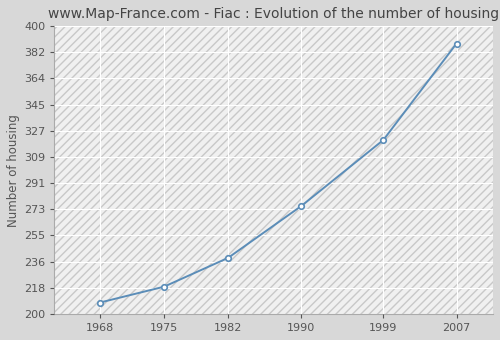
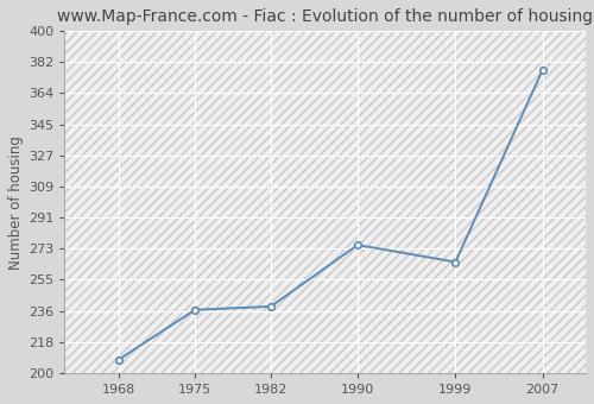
1975: 219 -> 237
1999: 321 -> 265
2007: 388 -> 377
